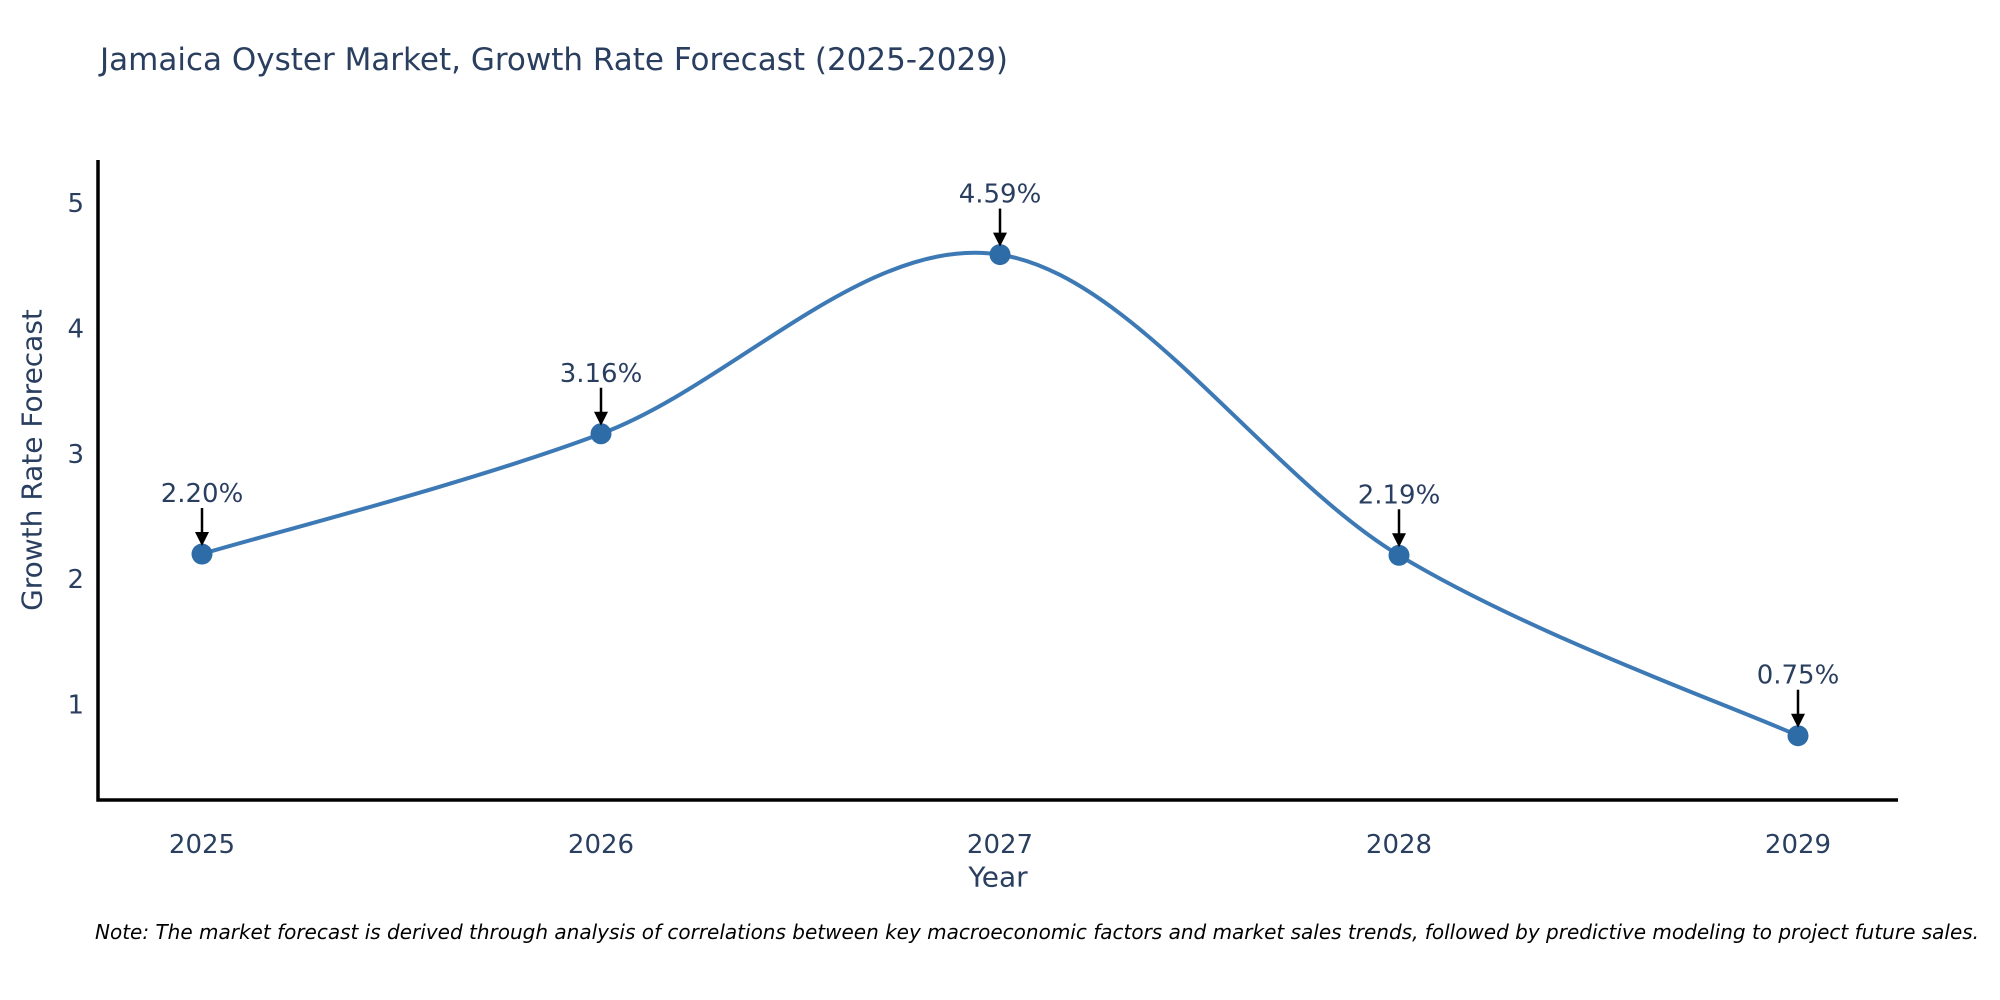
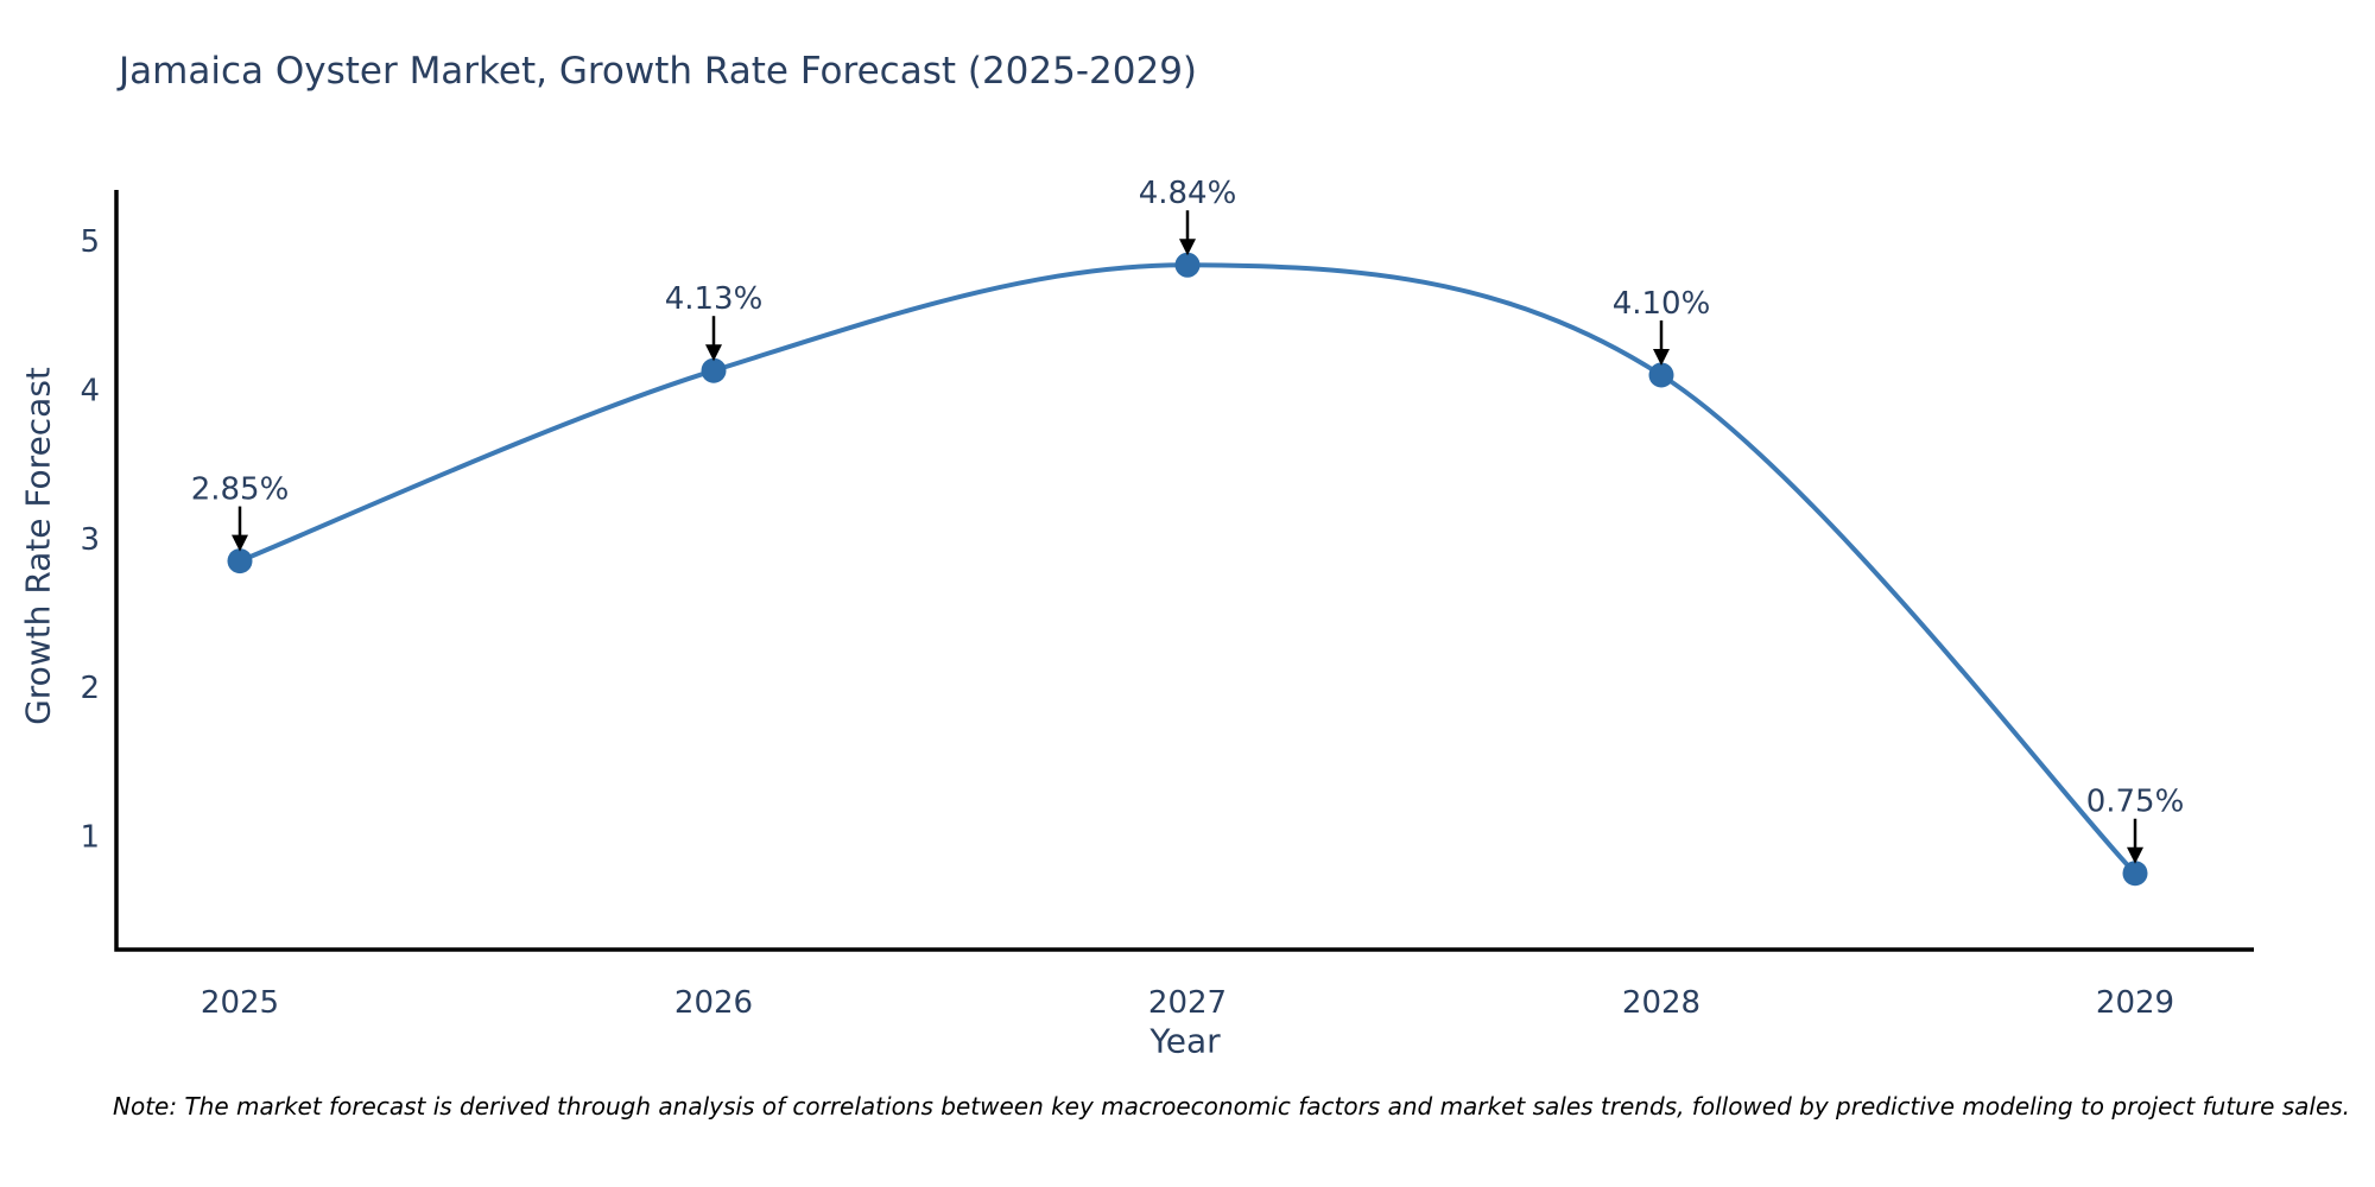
2025: 2.20% -> 2.85%
2026: 3.16% -> 4.13%
2027: 4.59% -> 4.84%
2028: 2.19% -> 4.10%
